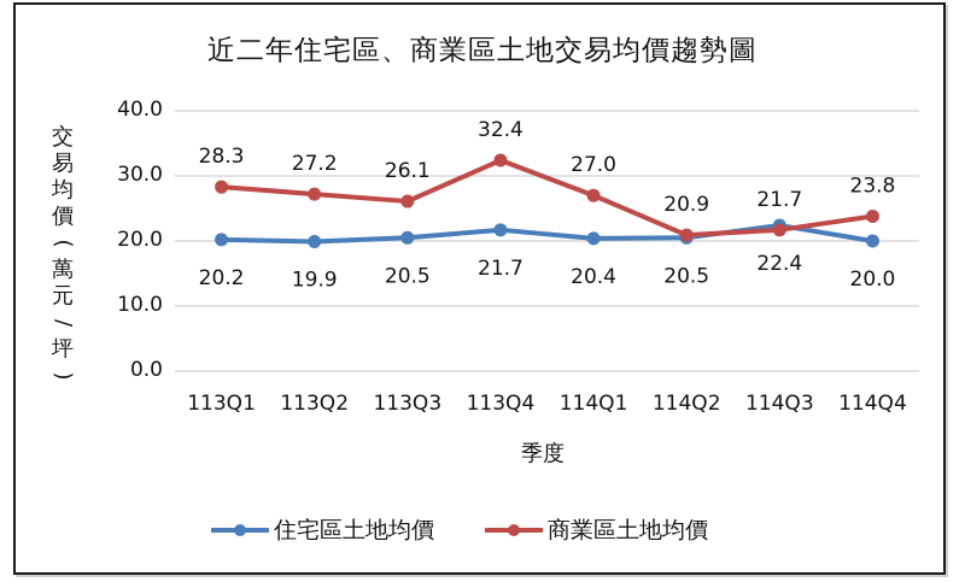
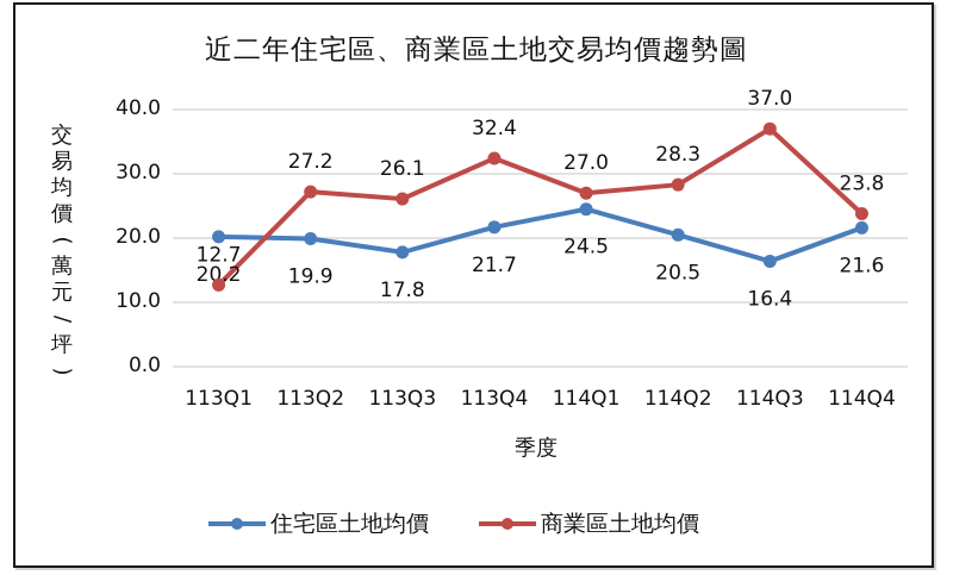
商業區土地均價/113Q1: 28.3 -> 12.7
住宅區土地均價/113Q3: 20.5 -> 17.8
住宅區土地均價/114Q1: 20.4 -> 24.5
商業區土地均價/114Q2: 20.9 -> 28.3
住宅區土地均價/114Q3: 22.4 -> 16.4
商業區土地均價/114Q3: 21.7 -> 37.0
住宅區土地均價/114Q4: 20.0 -> 21.6
